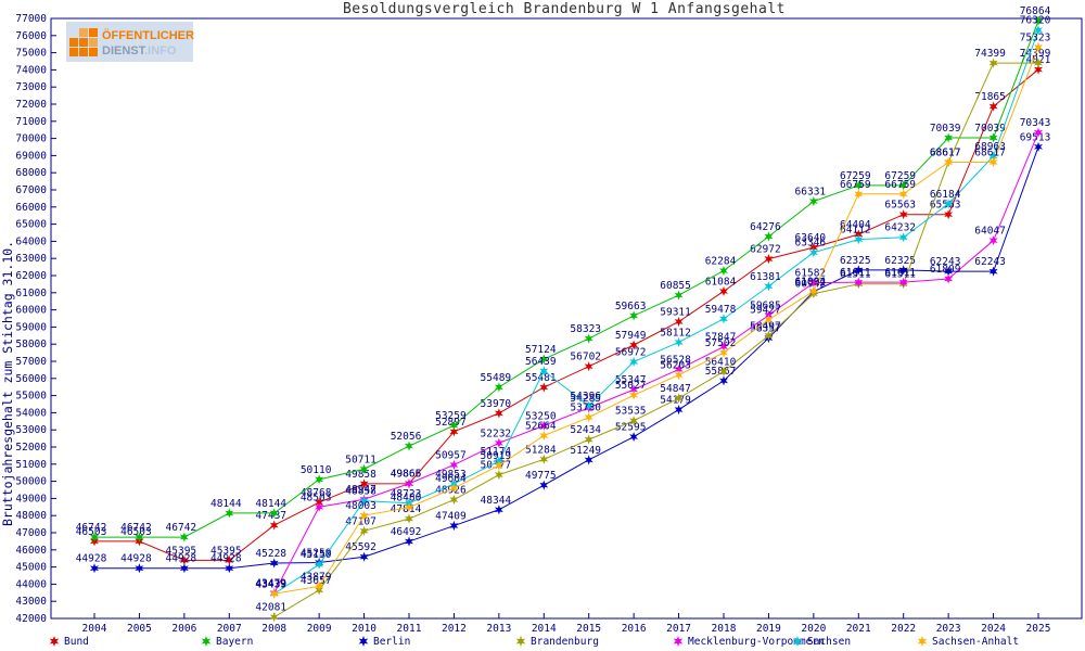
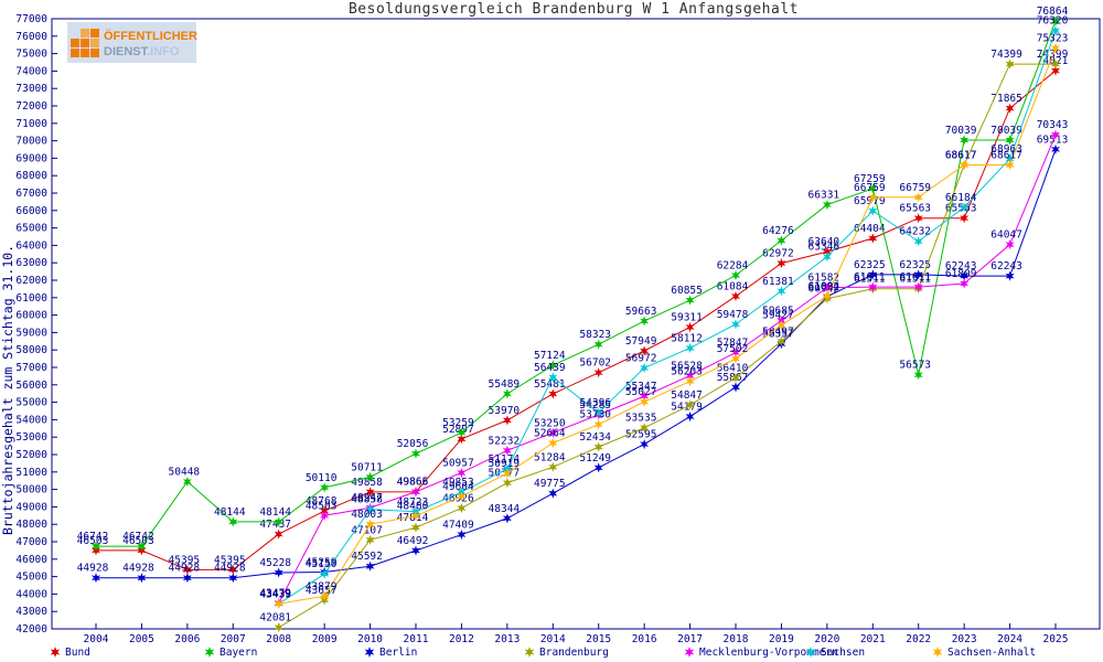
Bayern/2006: 46742 -> 50448
Sachsen/2021: 64112 -> 65979
Bayern/2022: 67259 -> 56573
